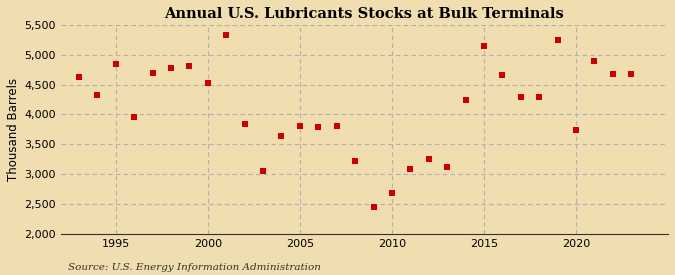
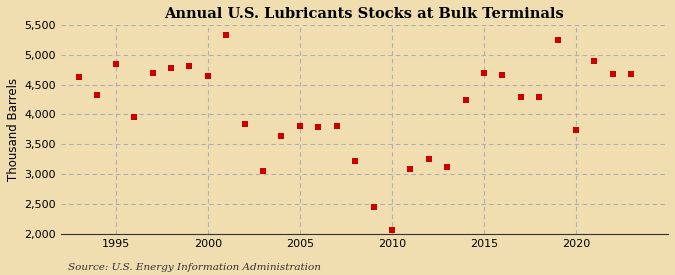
2000: 4,520 -> 4,640
2010: 2,680 -> 2,060
2015: 5,140 -> 4,700
